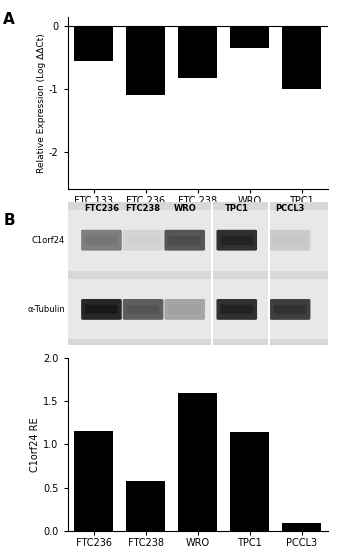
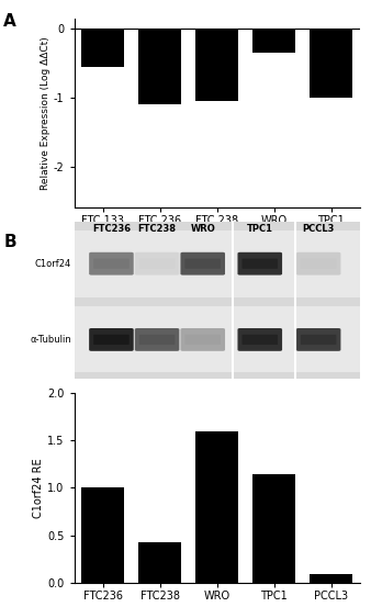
FTC 238: -0.82 -> -1.05
FTC236: 1.16 -> 1.00
FTC238: 0.58 -> 0.43
